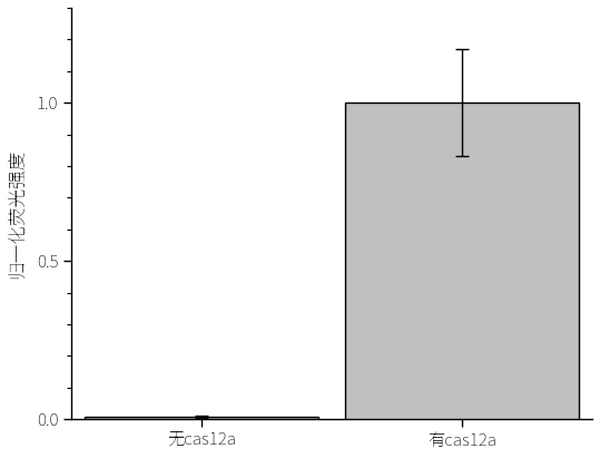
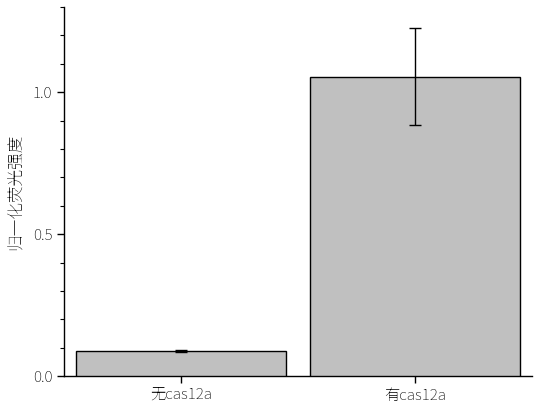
无cas12a: 0.008 -> 0.090
有cas12a: 1.000 -> 1.055
